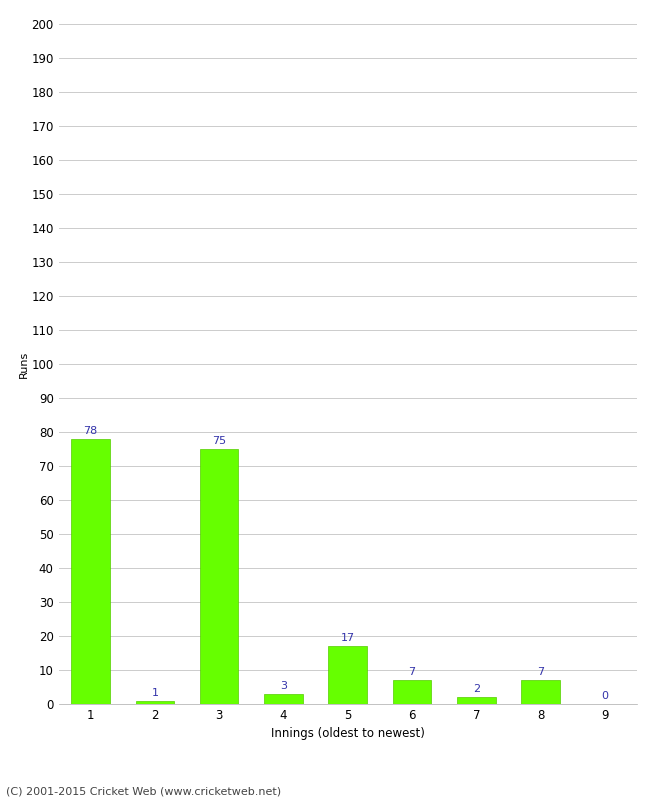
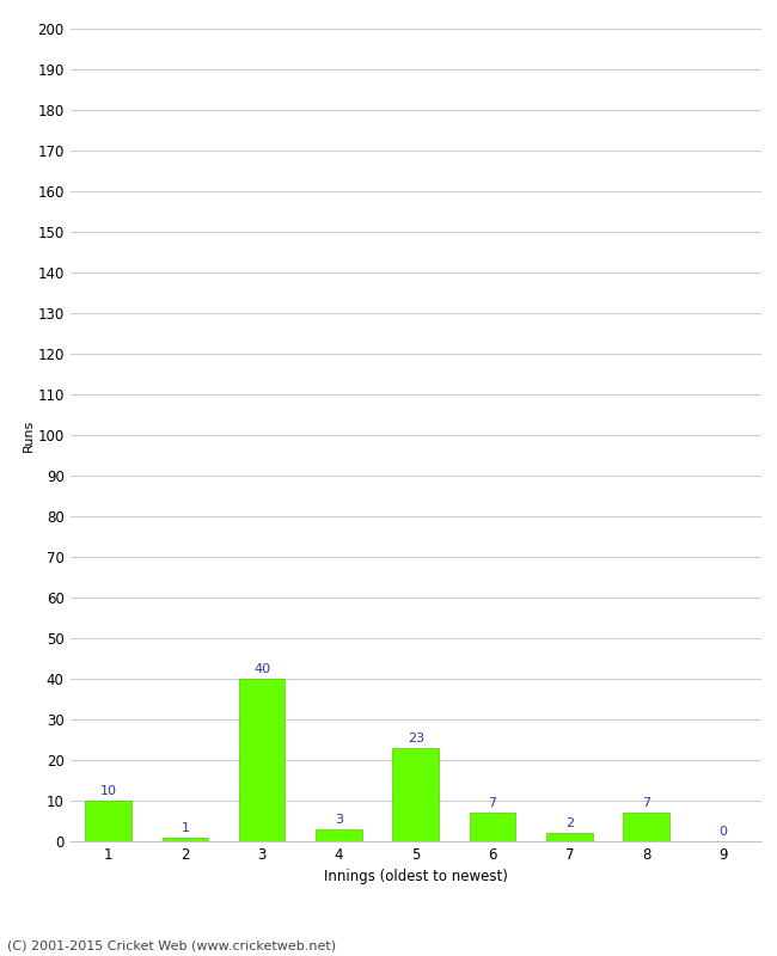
1: 78 -> 10
3: 75 -> 40
5: 17 -> 23
